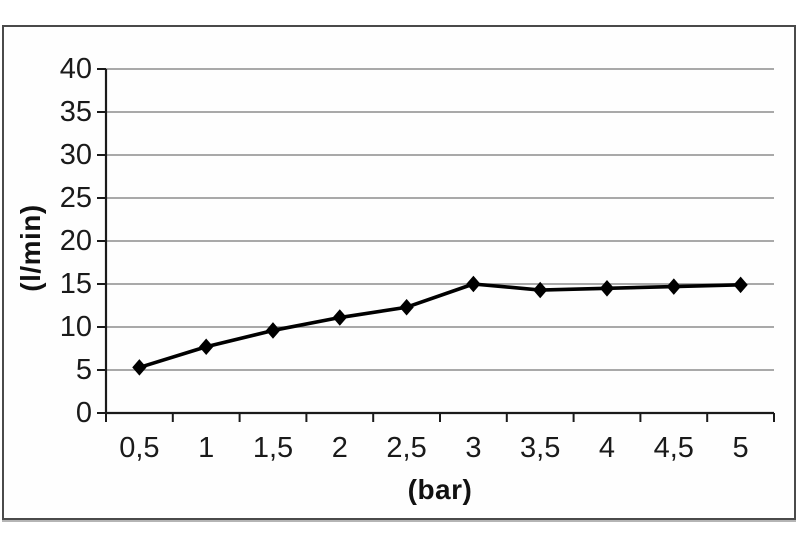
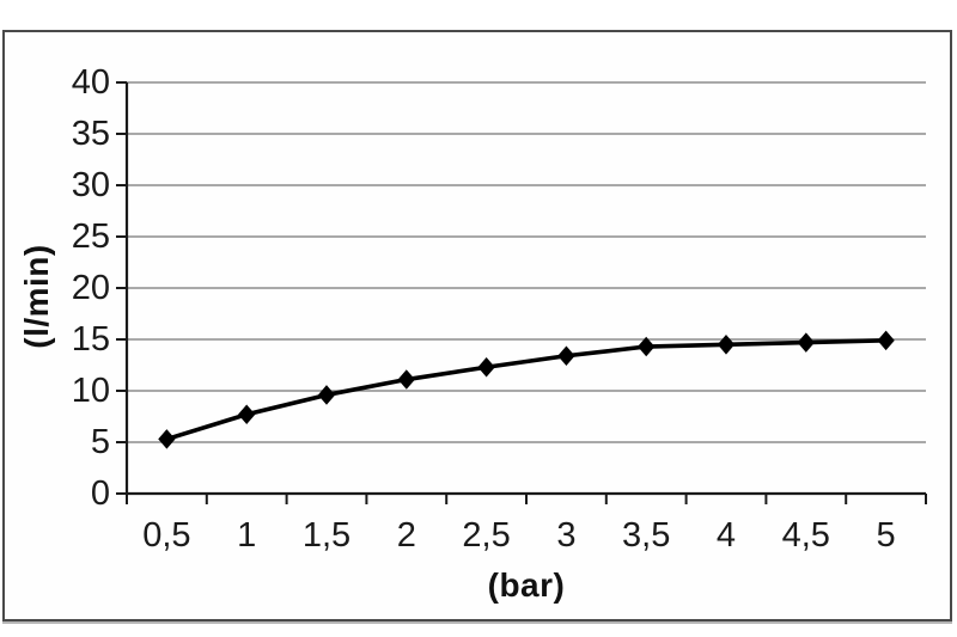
3: 15 -> 13
